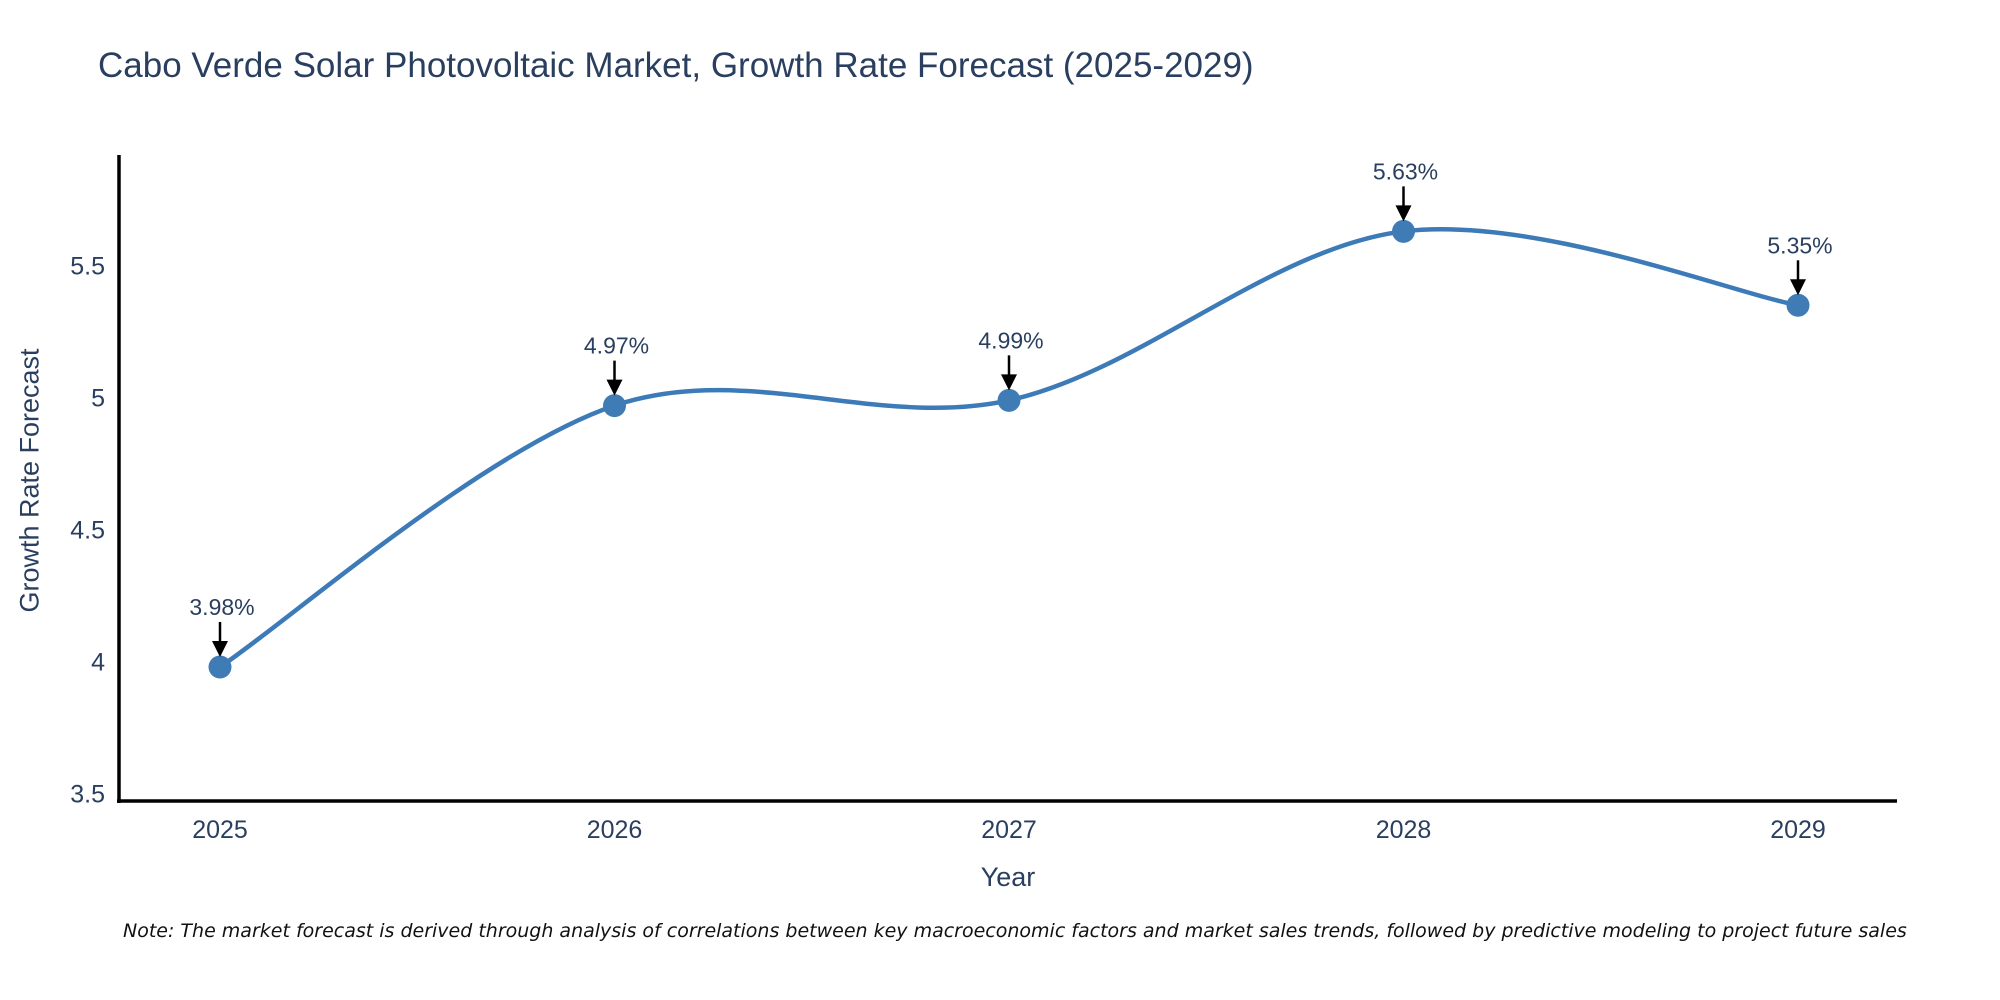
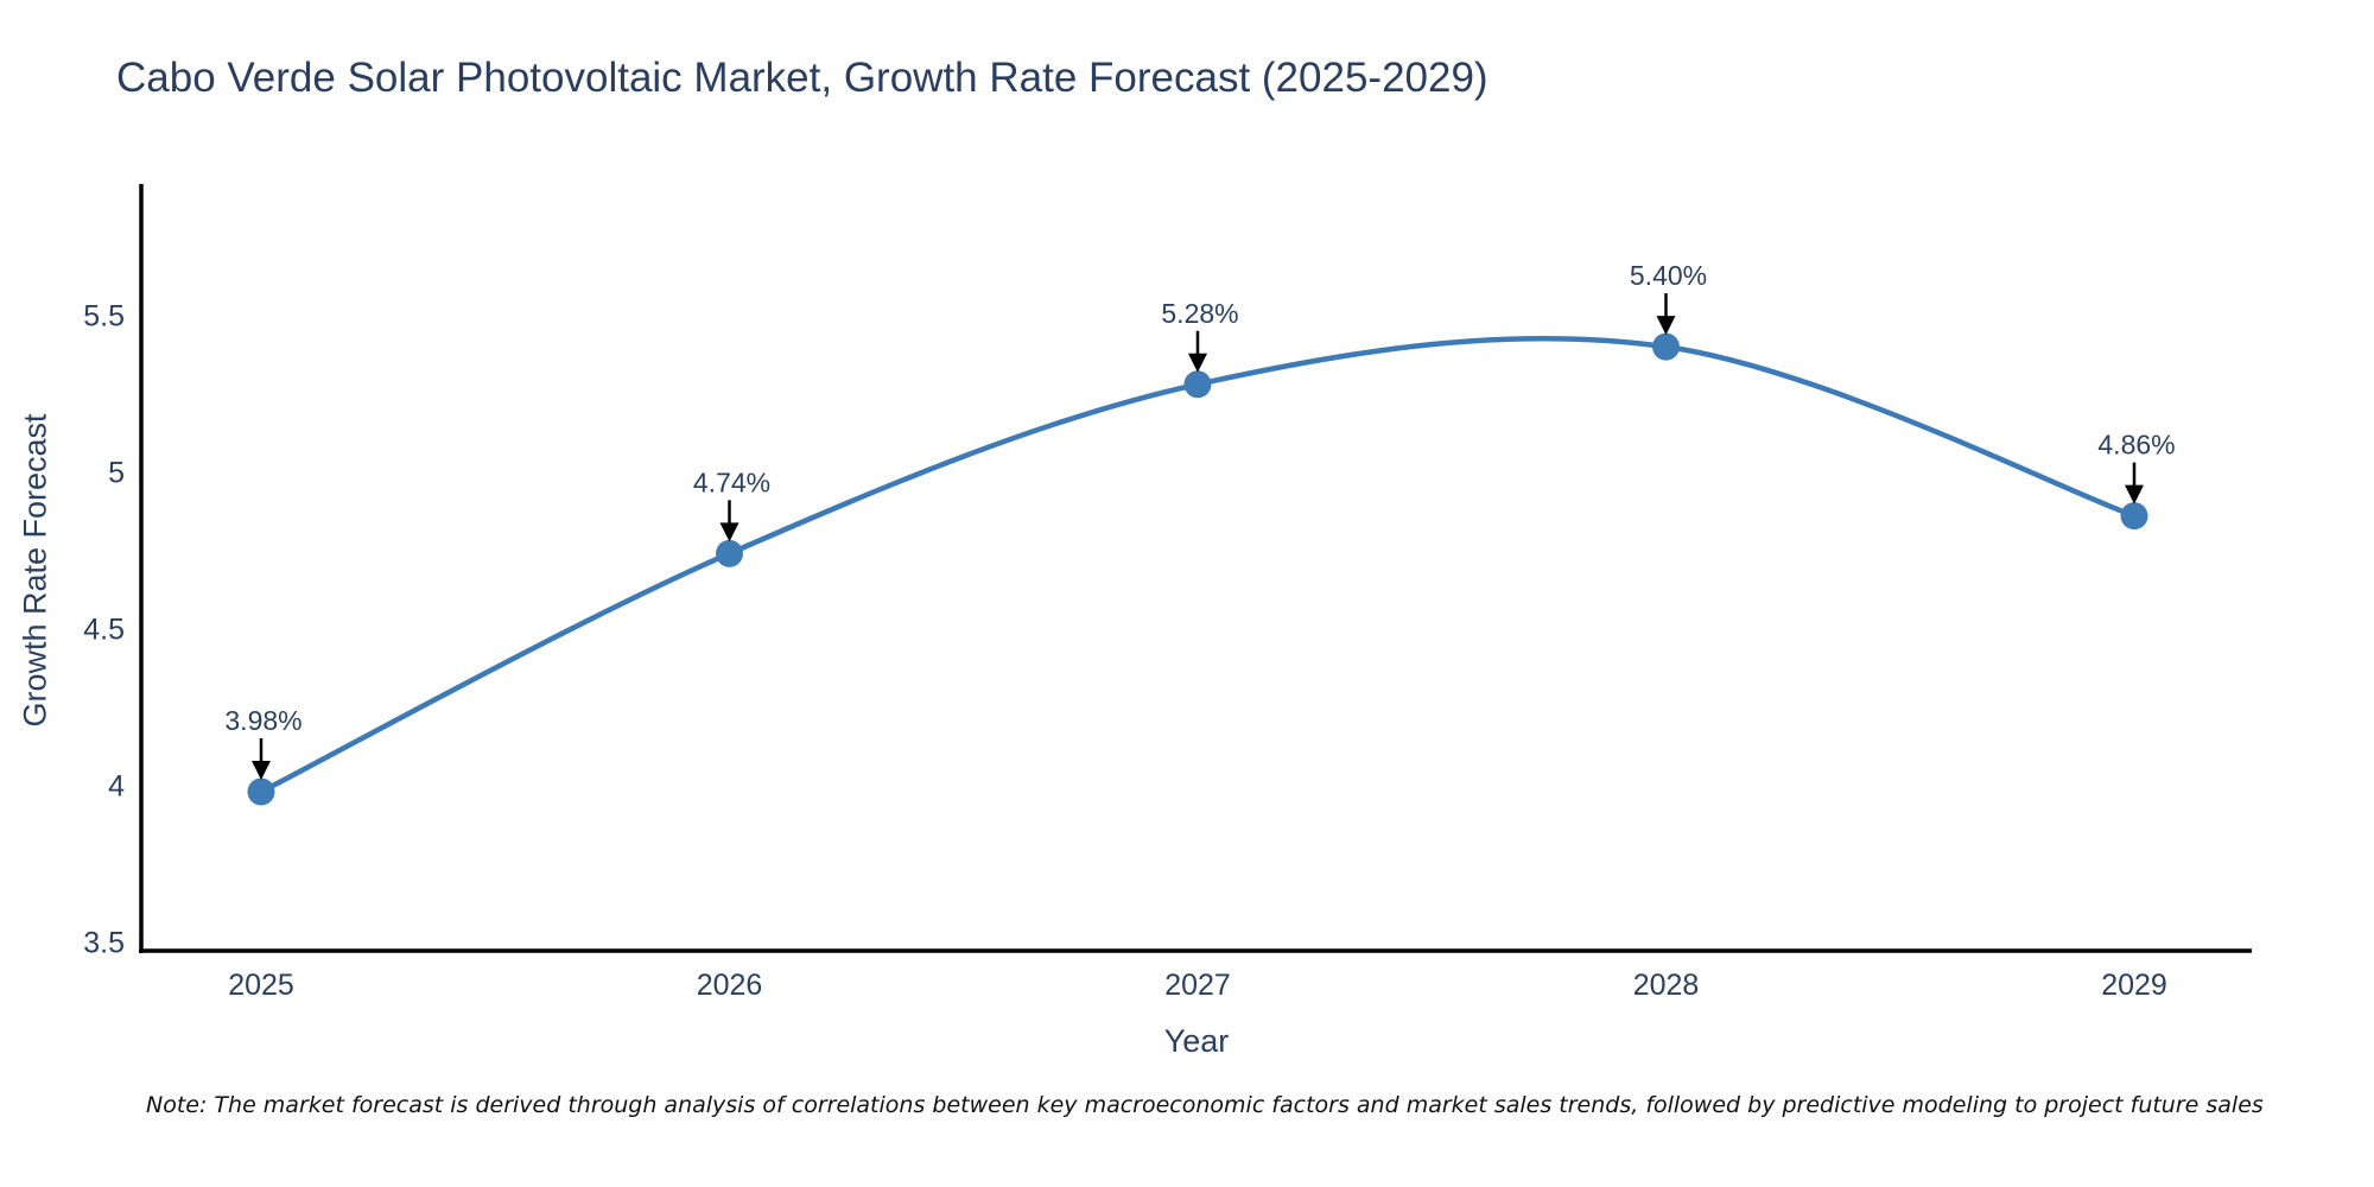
2026: 4.97% -> 4.74%
2027: 4.99% -> 5.28%
2028: 5.63% -> 5.40%
2029: 5.35% -> 4.86%
